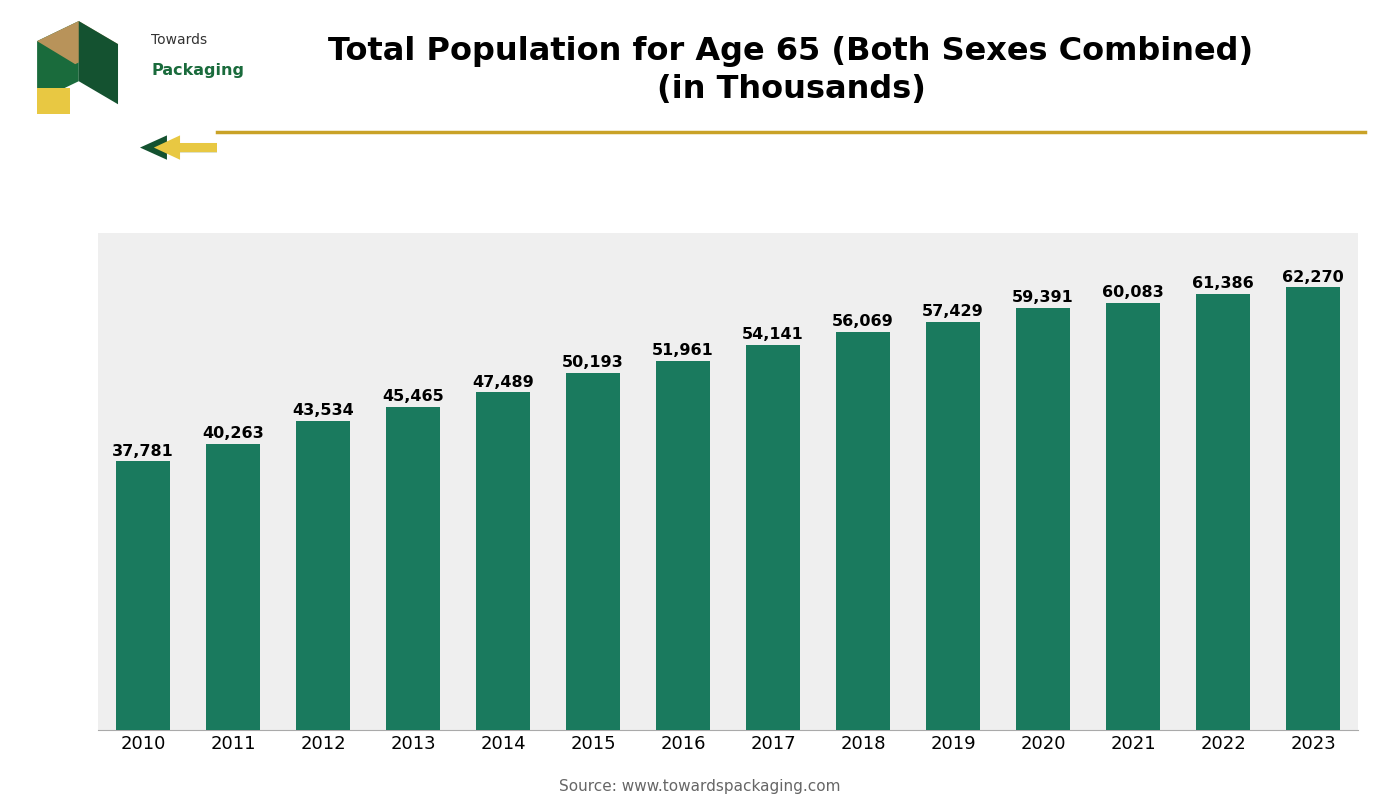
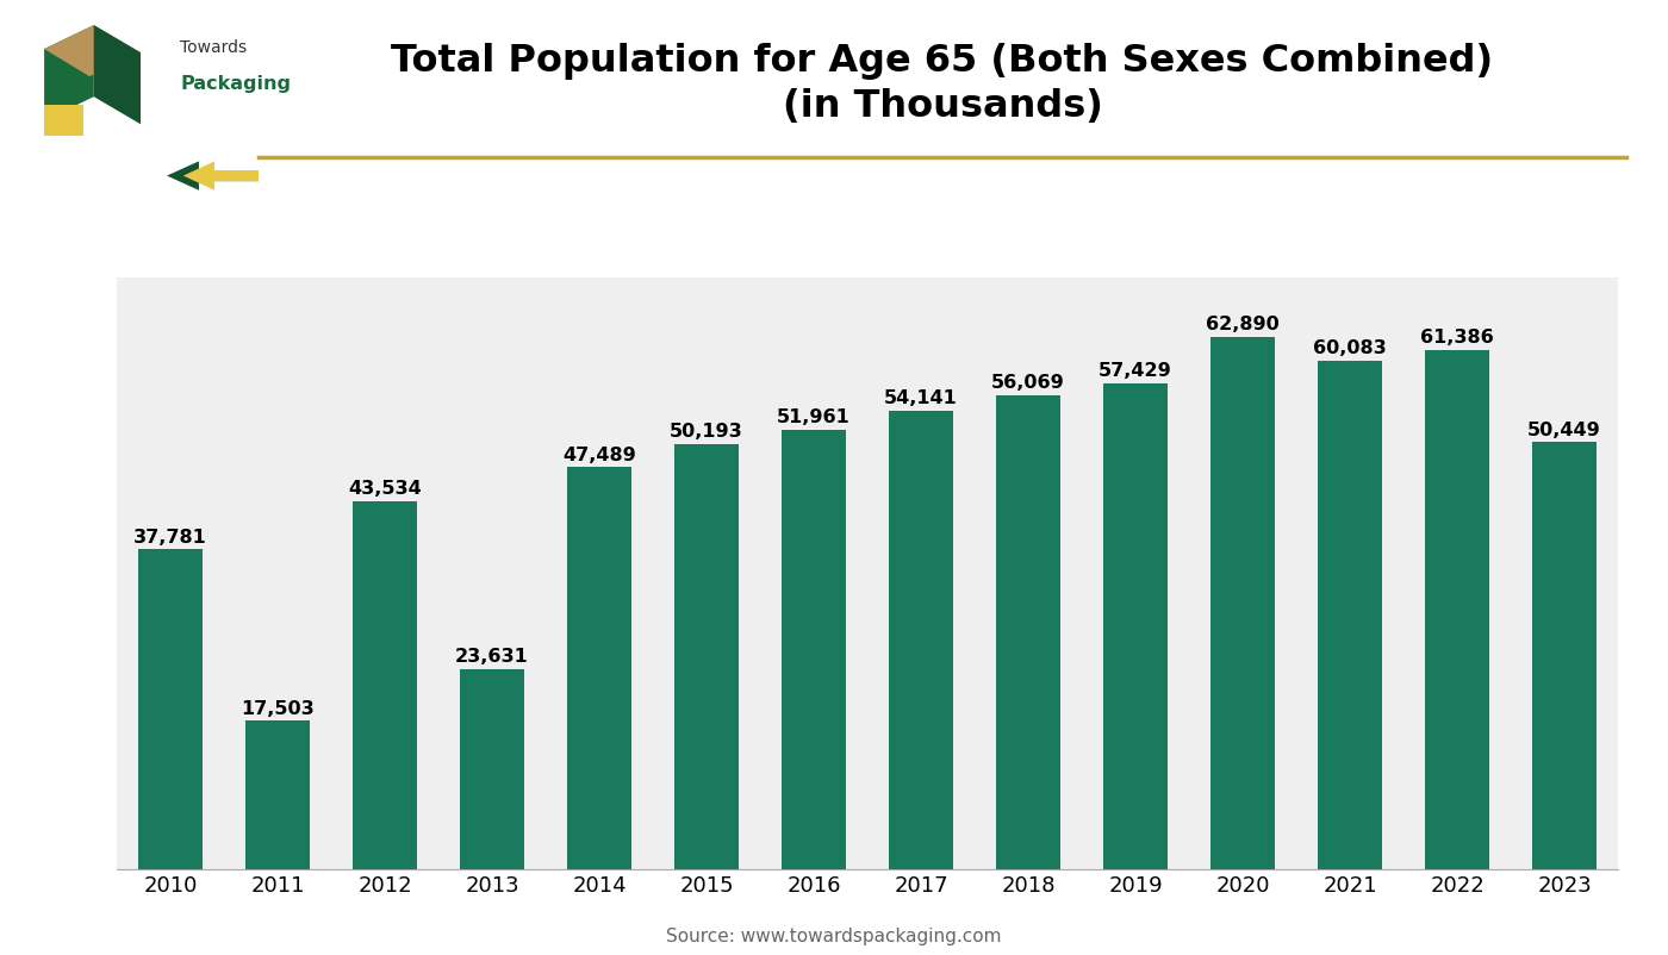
2011: 40,263 -> 17,503
2013: 45,465 -> 23,631
2020: 59,391 -> 62,890
2023: 62,270 -> 50,449
